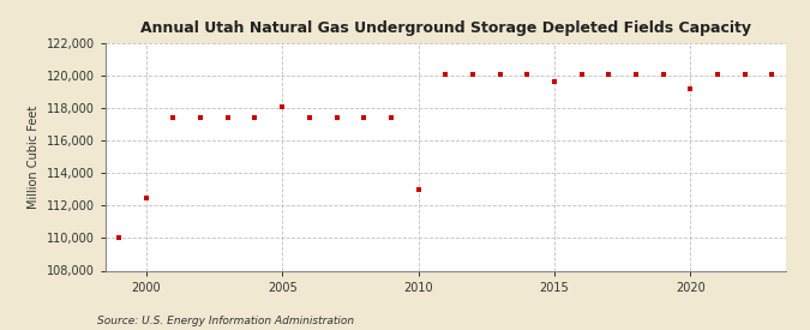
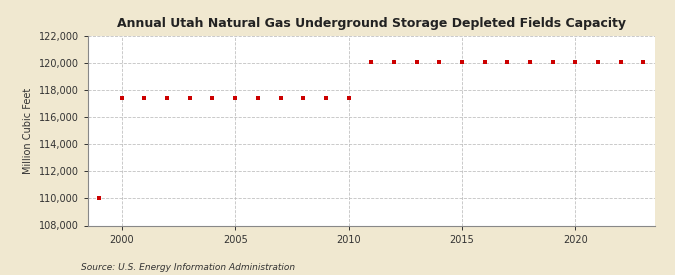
2000: 112,500 -> 117,400
2005: 118,100 -> 117,400
2010: 113,000 -> 117,400
2015: 119,600 -> 120,100
2020: 119,200 -> 120,100
